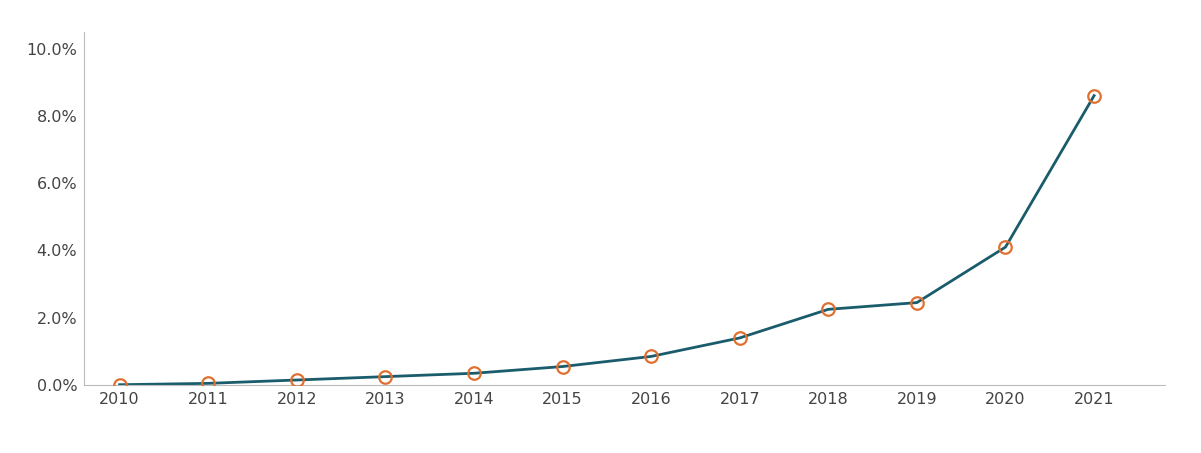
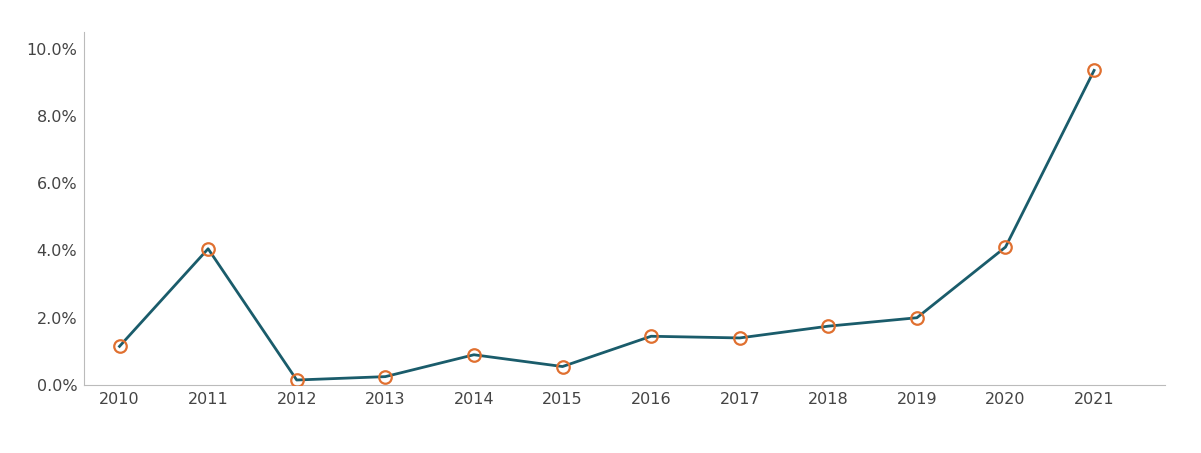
2010: 0.01% -> 1.15%
2011: 0.05% -> 4.05%
2014: 0.35% -> 0.90%
2016: 0.85% -> 1.45%
2018: 2.25% -> 1.75%
2019: 2.45% -> 2.00%
2021: 8.60% -> 9.35%
